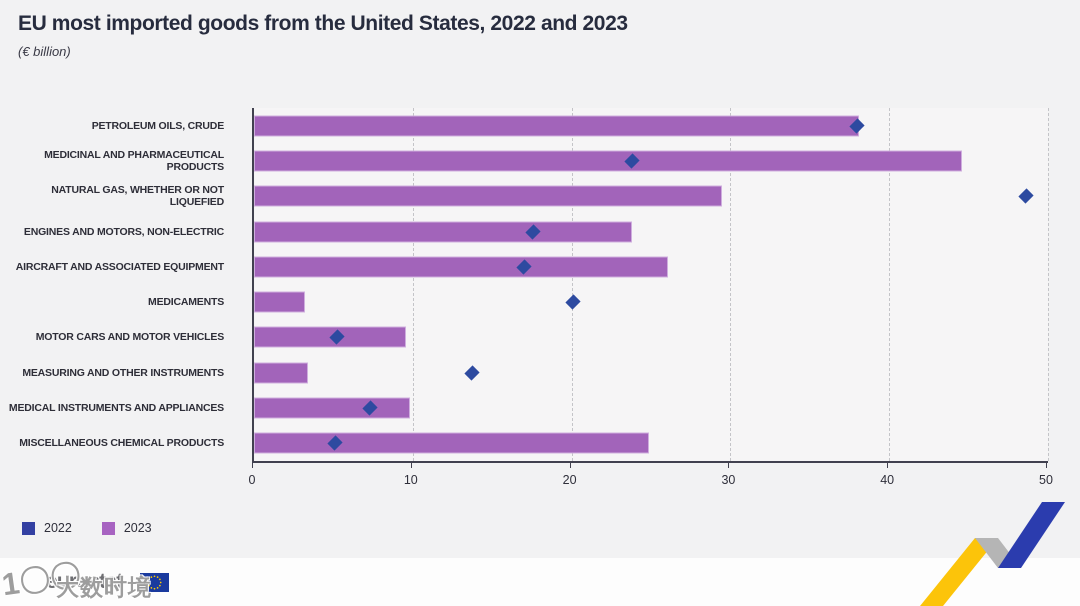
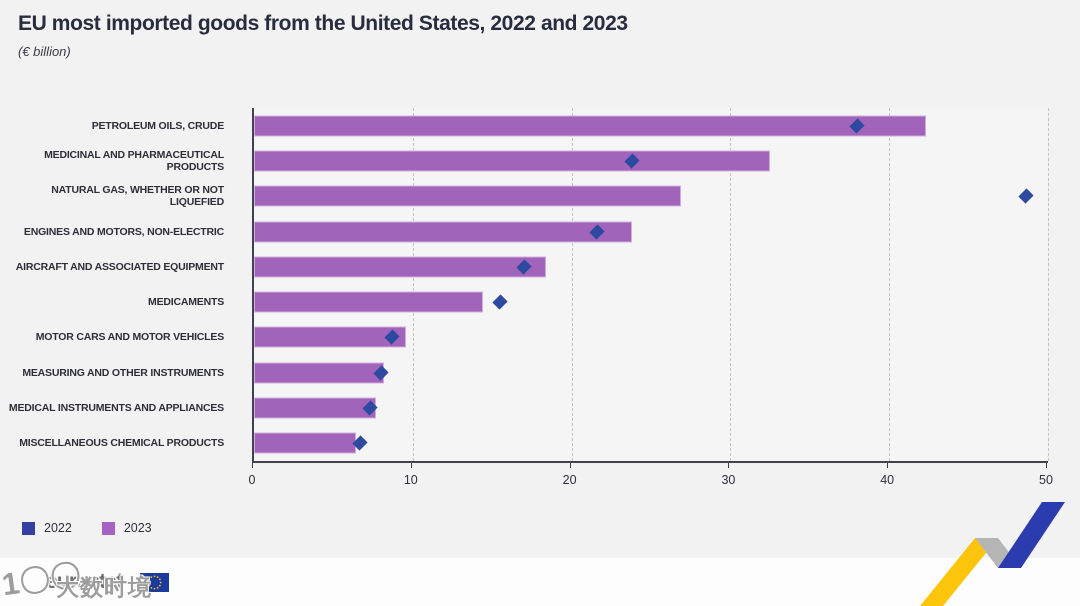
2023/PETROLEUM OILS, CRUDE: 38.1 -> 42.3
2023/MEDICINAL AND PHARMACEUTICAL PRODUCTS: 44.6 -> 32.5
2023/NATURAL GAS, WHETHER OR NOT LIQUEFIED: 29.5 -> 26.9
2022/ENGINES AND MOTORS, NON-ELECTRIC: 17.6 -> 21.6
2023/AIRCRAFT AND ASSOCIATED EQUIPMENT: 26.1 -> 18.4
2022/MEDICAMENTS: 20.1 -> 15.5
2023/MEDICAMENTS: 3.2 -> 14.4
2022/MOTOR CARS AND MOTOR VEHICLES: 5.2 -> 8.7
2022/MEASURING AND OTHER INSTRUMENTS: 13.7 -> 8.0
2023/MEASURING AND OTHER INSTRUMENTS: 3.4 -> 8.2
2023/MEDICAL INSTRUMENTS AND APPLIANCES: 9.8 -> 7.7
2022/MISCELLANEOUS CHEMICAL PRODUCTS: 5.1 -> 6.7
2023/MISCELLANEOUS CHEMICAL PRODUCTS: 24.9 -> 6.4
